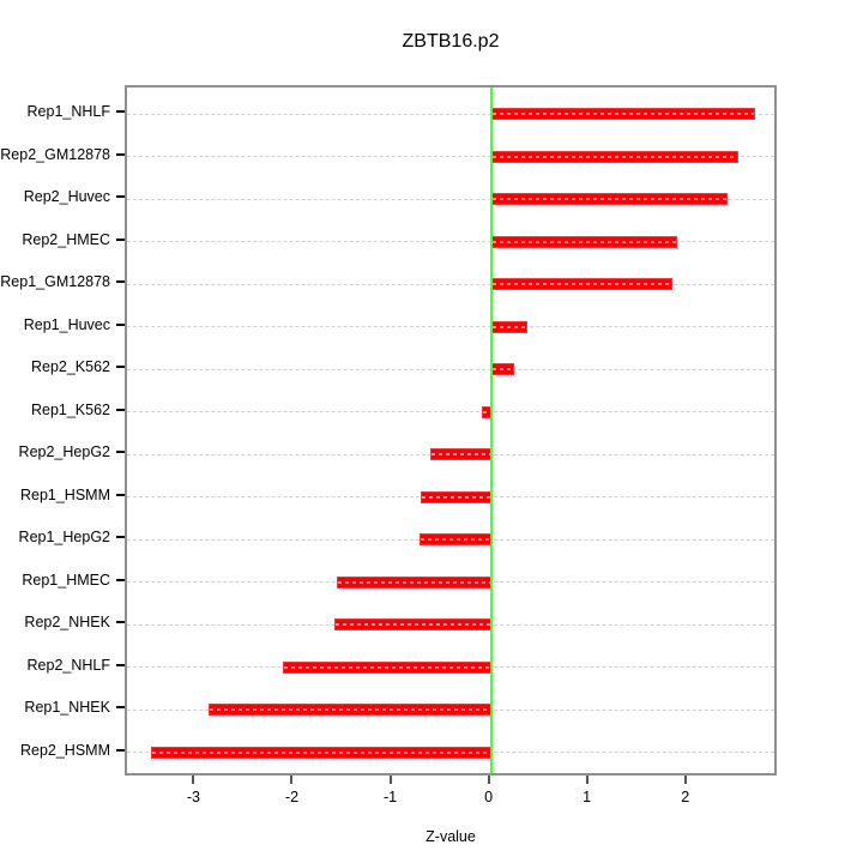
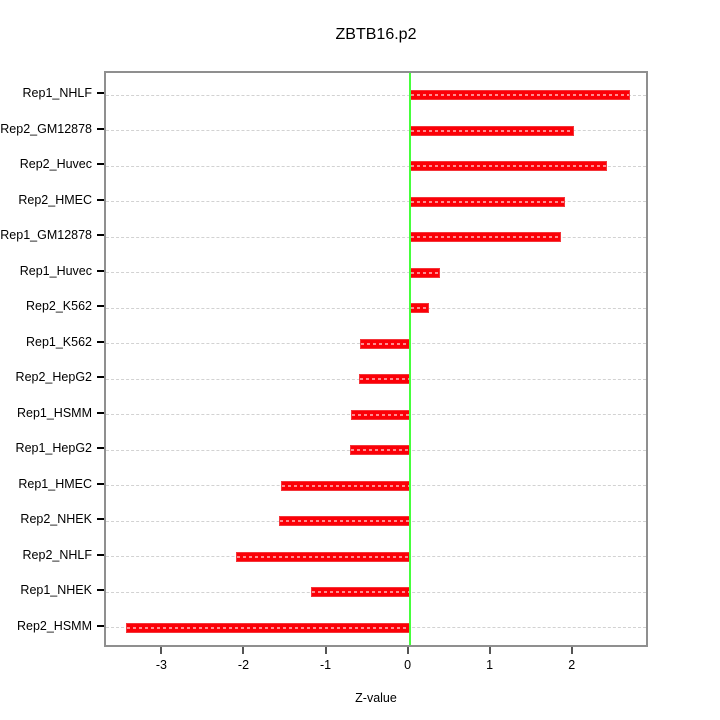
Rep2_GM12878: 2.5 -> 2.0
Rep1_K562: -0.1 -> -0.6
Rep1_NHEK: -2.9 -> -1.2
